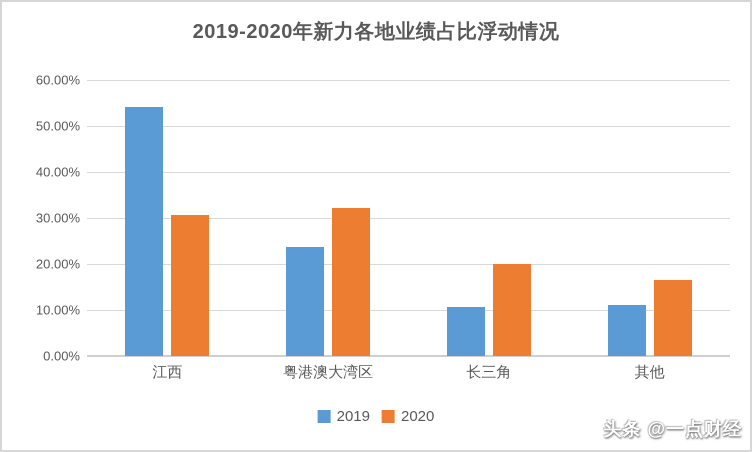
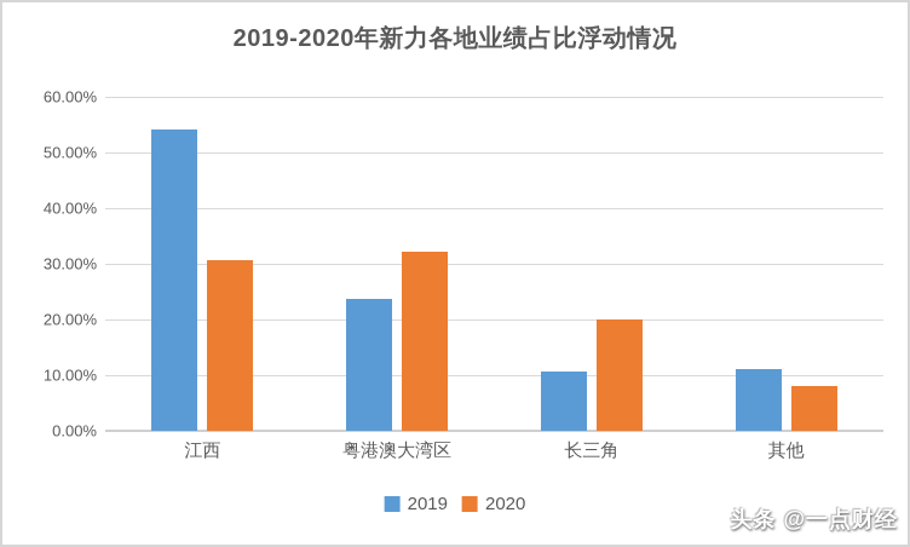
2020/其他: 16% -> 8%
